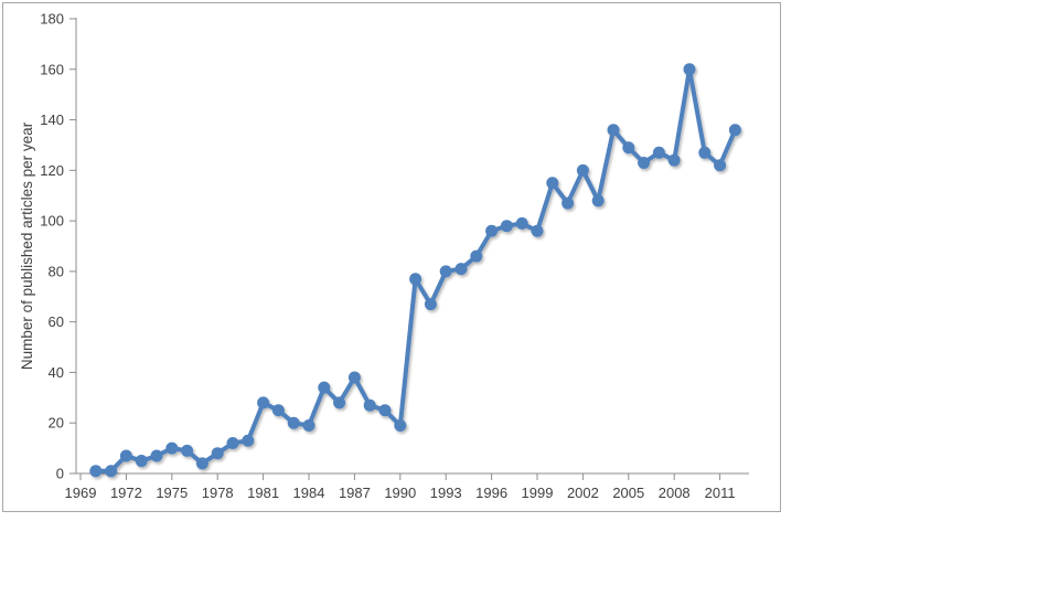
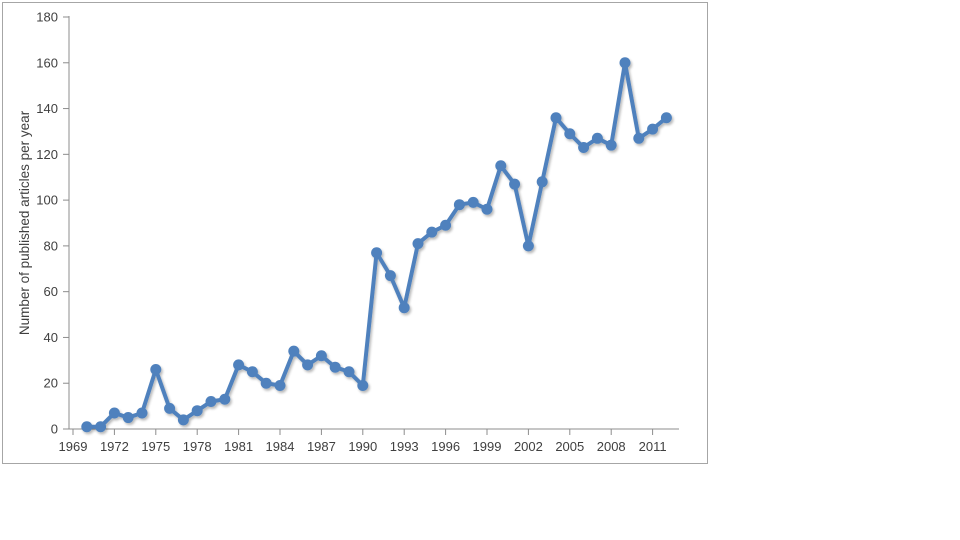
1975: 10 -> 26
1987: 38 -> 32
1993: 80 -> 53
1996: 96 -> 89
2002: 120 -> 80
2011: 122 -> 131
